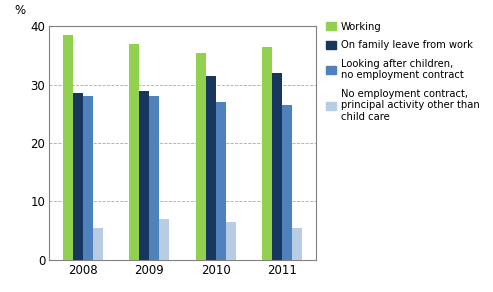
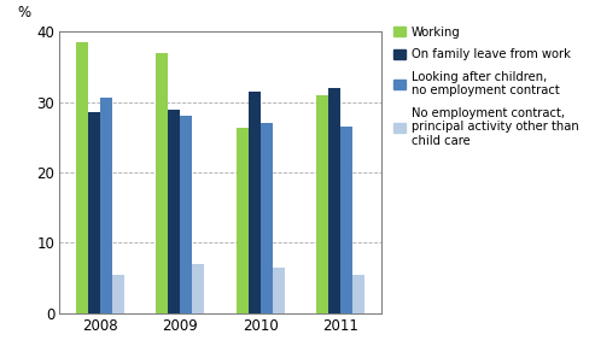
Looking after children, no employment contract/2008: 28.0 -> 30.6
Working/2010: 35.5 -> 26.4
Working/2011: 36.5 -> 31.0
